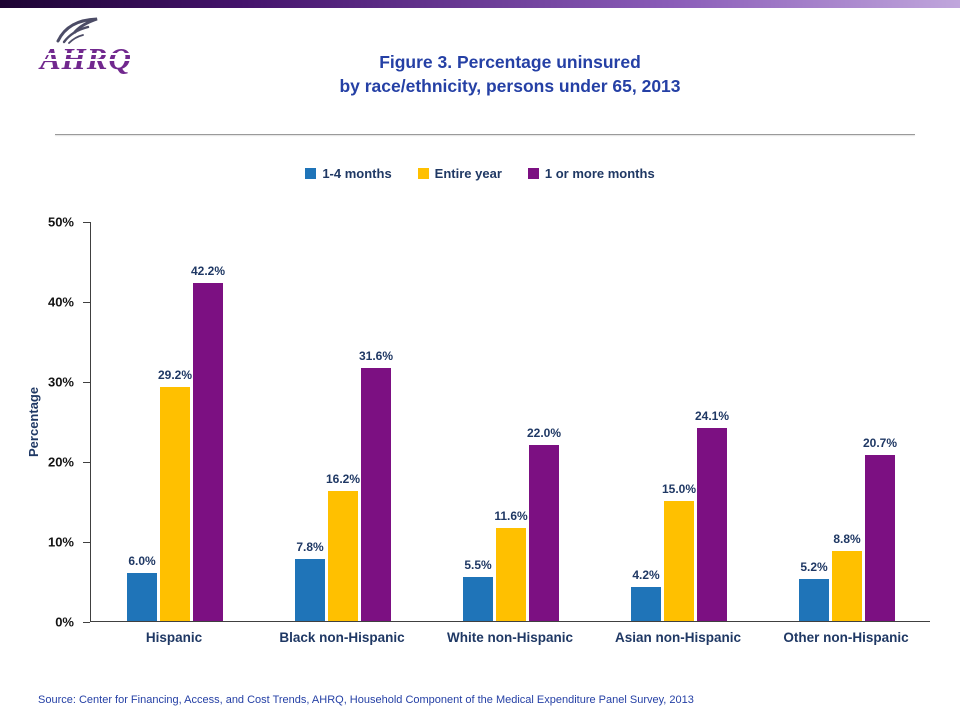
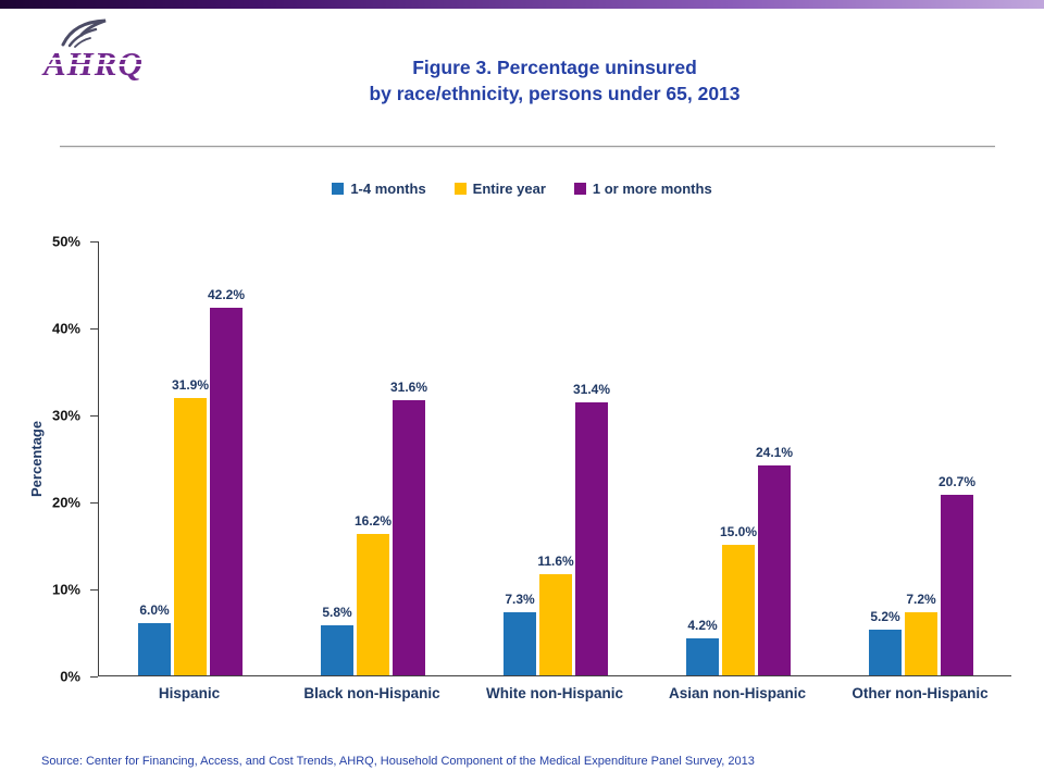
Entire year/Hispanic: 29.2% -> 31.9%
1-4 months/Black non-Hispanic: 7.8% -> 5.8%
1-4 months/White non-Hispanic: 5.5% -> 7.3%
1 or more months/White non-Hispanic: 22.0% -> 31.4%
Entire year/Other non-Hispanic: 8.8% -> 7.2%
